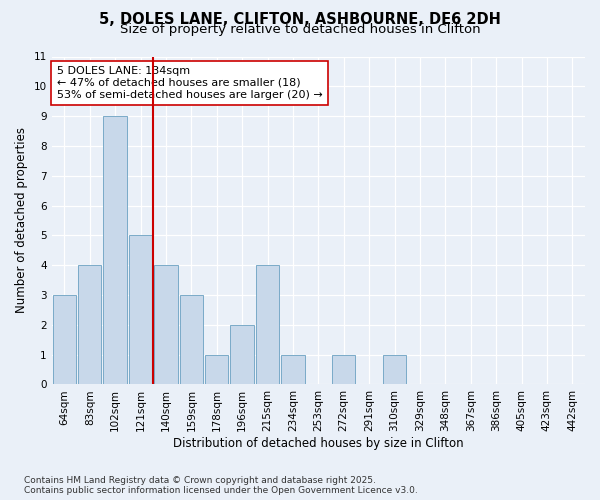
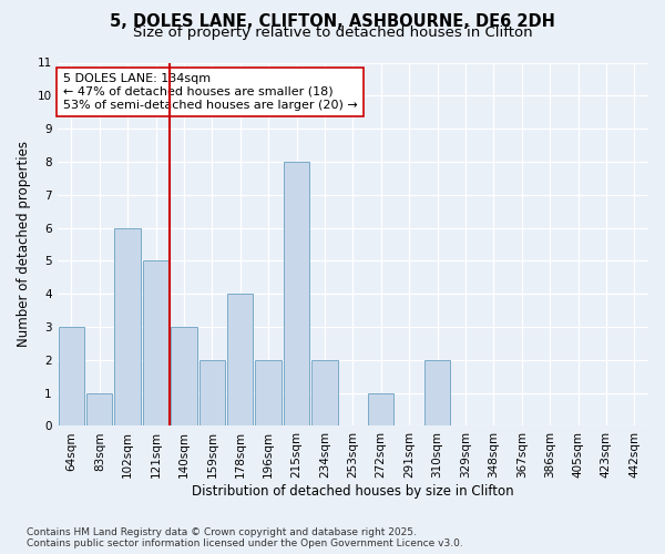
83sqm: 4 -> 1
102sqm: 9 -> 6
140sqm: 4 -> 3
159sqm: 3 -> 2
178sqm: 1 -> 4
215sqm: 4 -> 8
234sqm: 1 -> 2
310sqm: 1 -> 2
